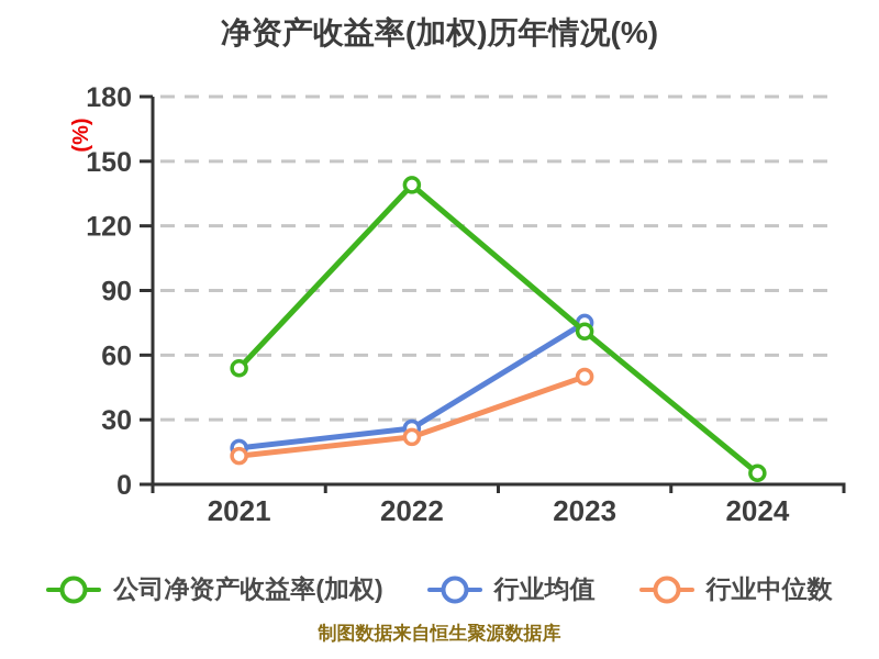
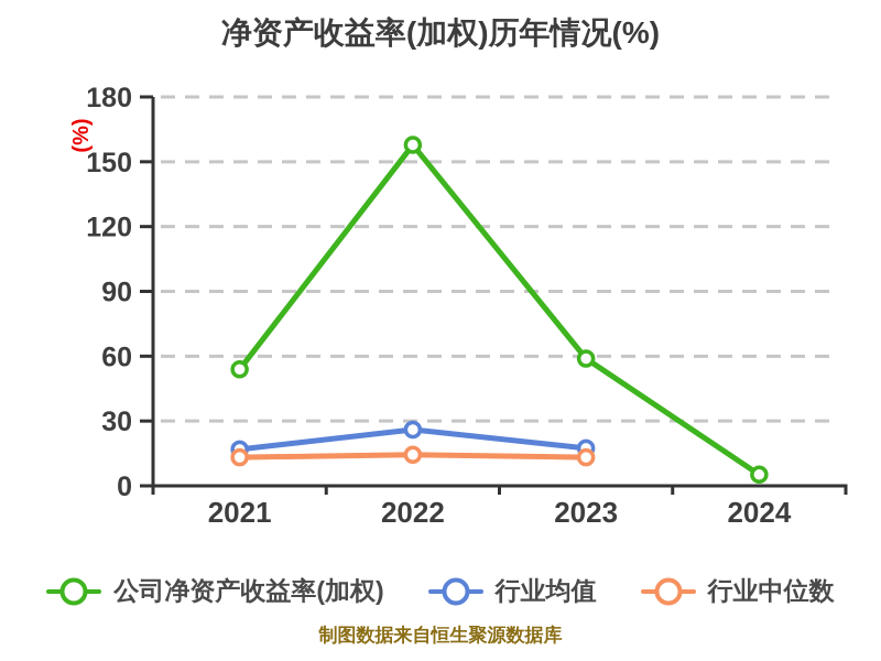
公司净资产收益率(加权)/2022: 139 -> 158
行业中位数/2022: 22 -> 14
公司净资产收益率(加权)/2023: 71 -> 59
行业均值/2023: 75 -> 17
行业中位数/2023: 50 -> 13
